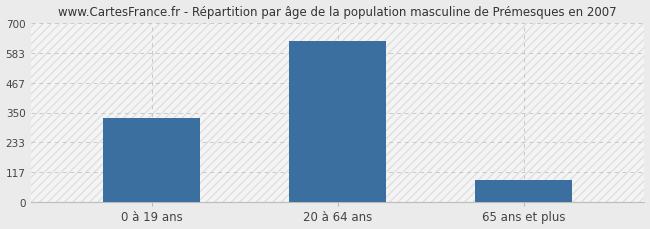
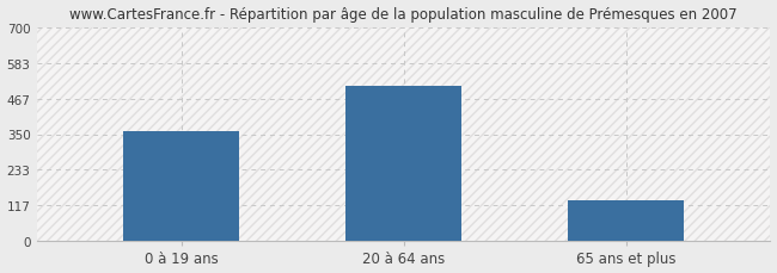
0 à 19 ans: 330 -> 360
20 à 64 ans: 630 -> 510
65 ans et plus: 85 -> 135
